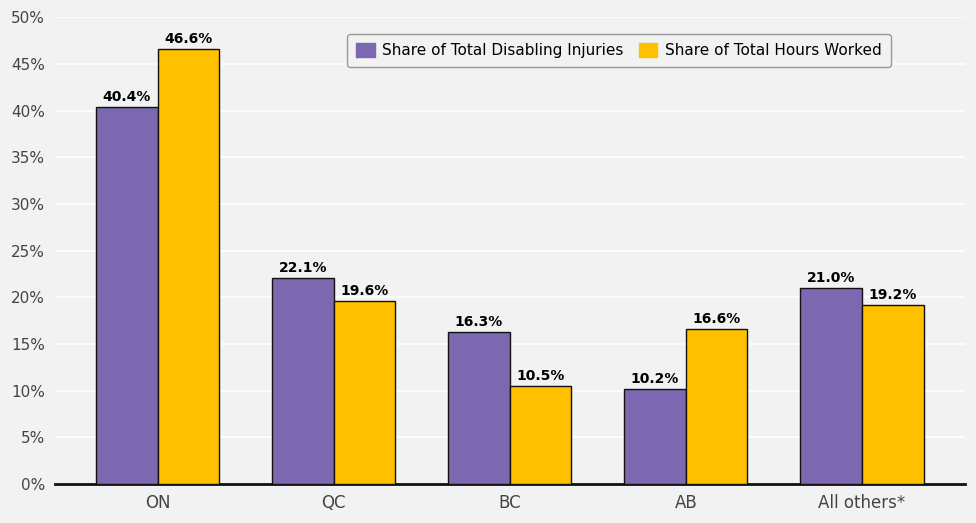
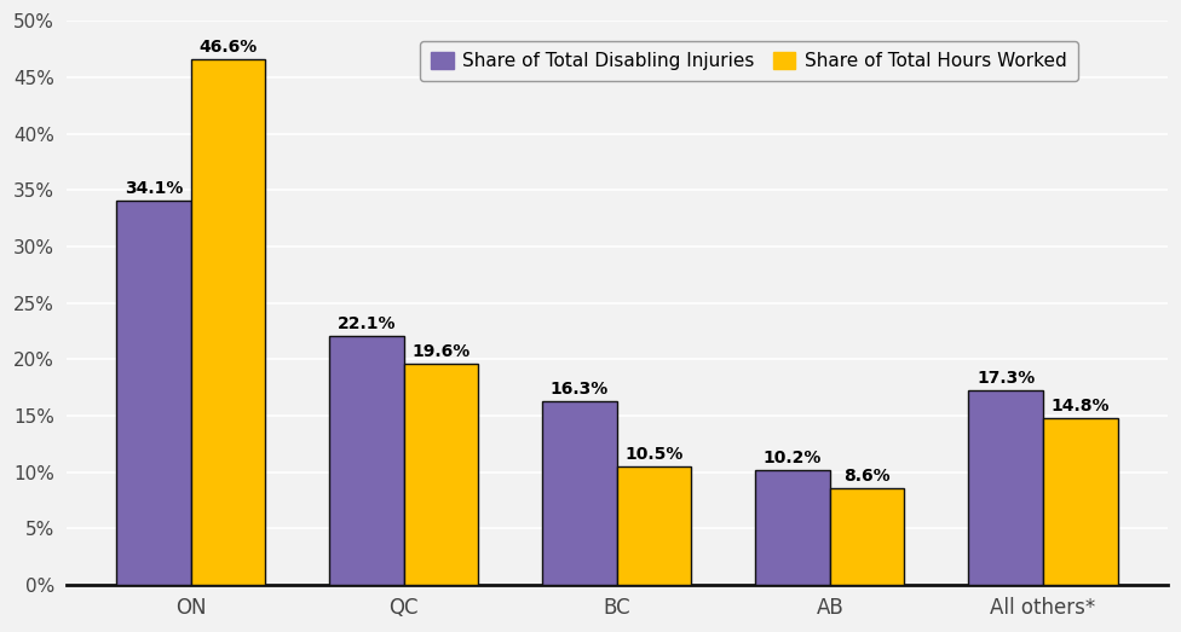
Share of Total Disabling Injuries/ON: 40.4% -> 34.1%
Share of Total Hours Worked/AB: 16.6% -> 8.6%
Share of Total Disabling Injuries/All others*: 21.0% -> 17.3%
Share of Total Hours Worked/All others*: 19.2% -> 14.8%
